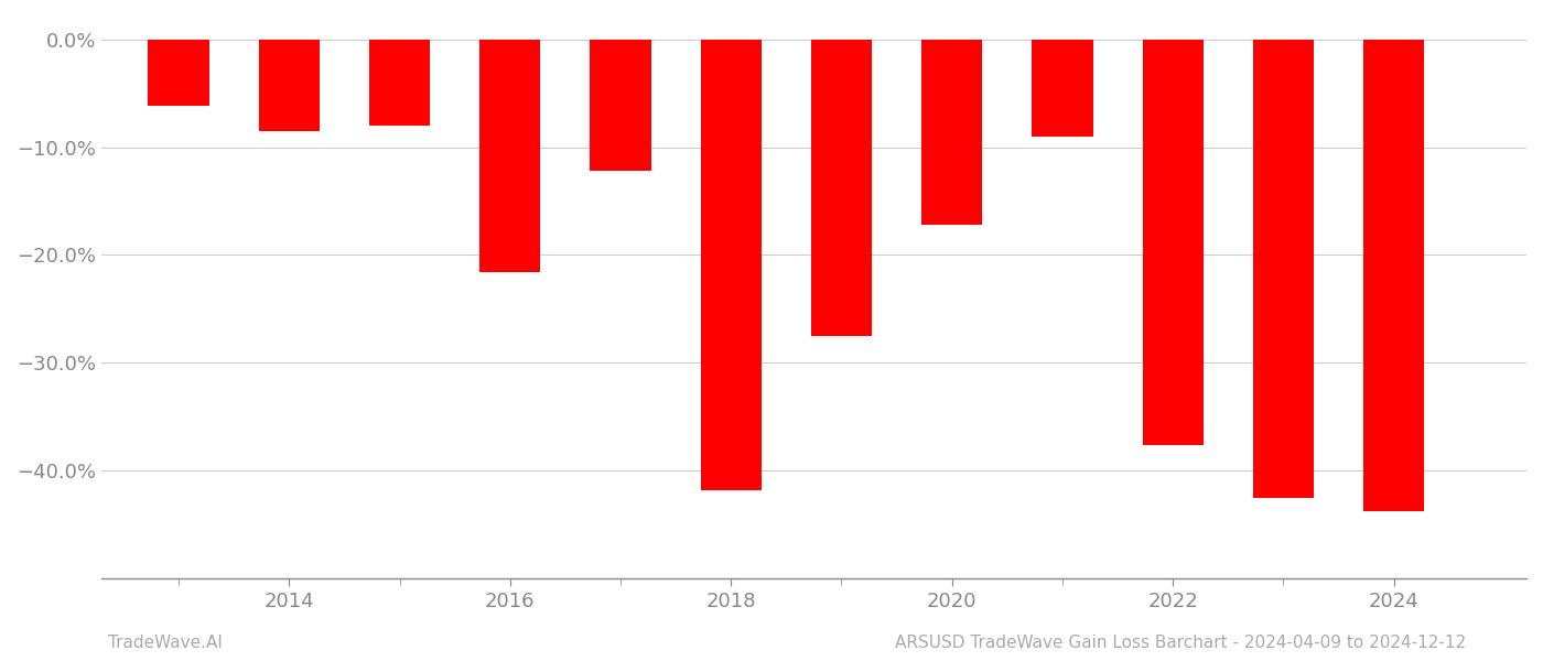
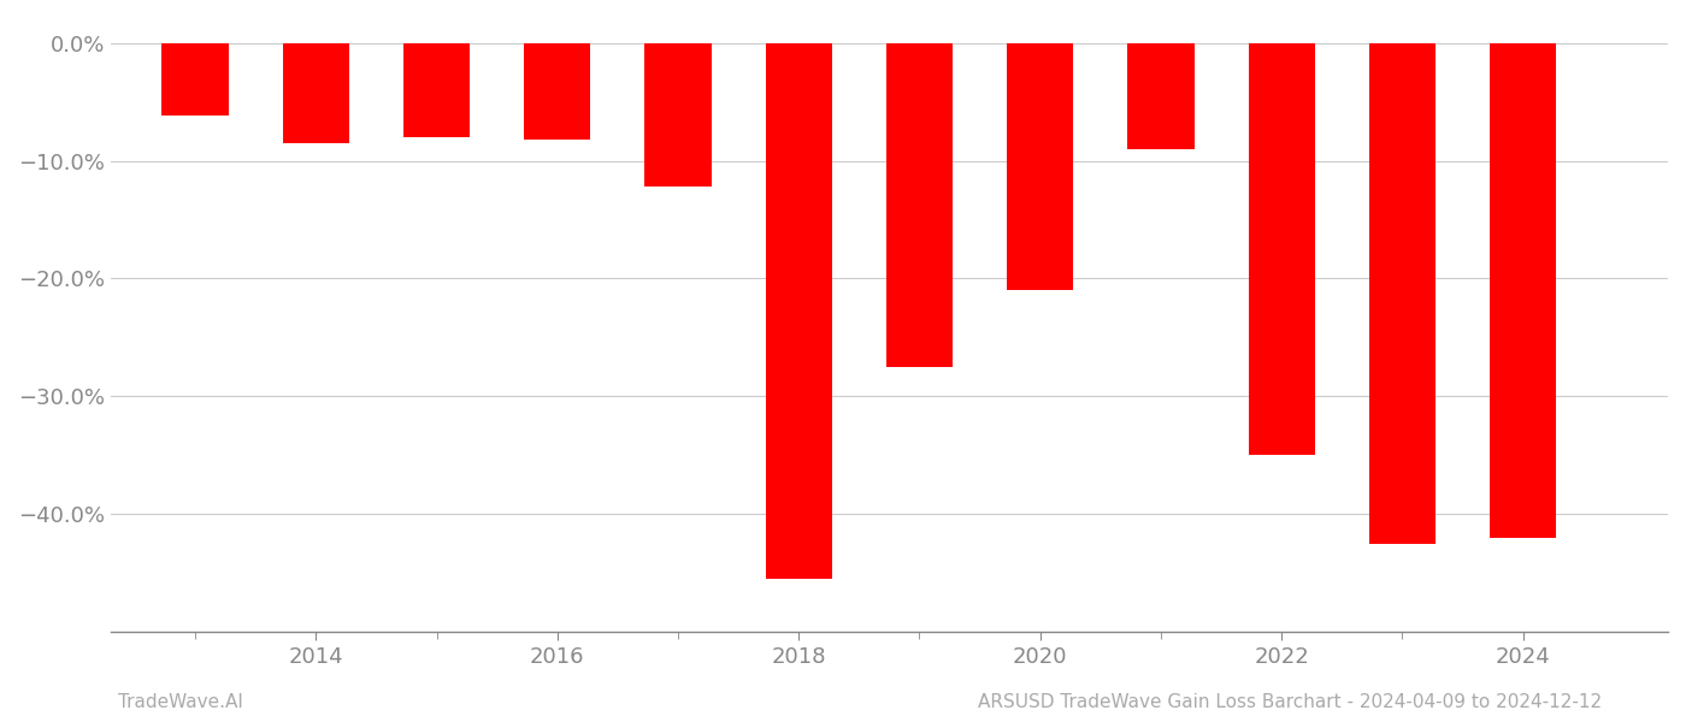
2016: -21.6% -> -8.2%
2018: -41.8% -> -45.5%
2020: -17.2% -> -21.0%
2022: -37.6% -> -35.0%
2024: -43.8% -> -42.0%
